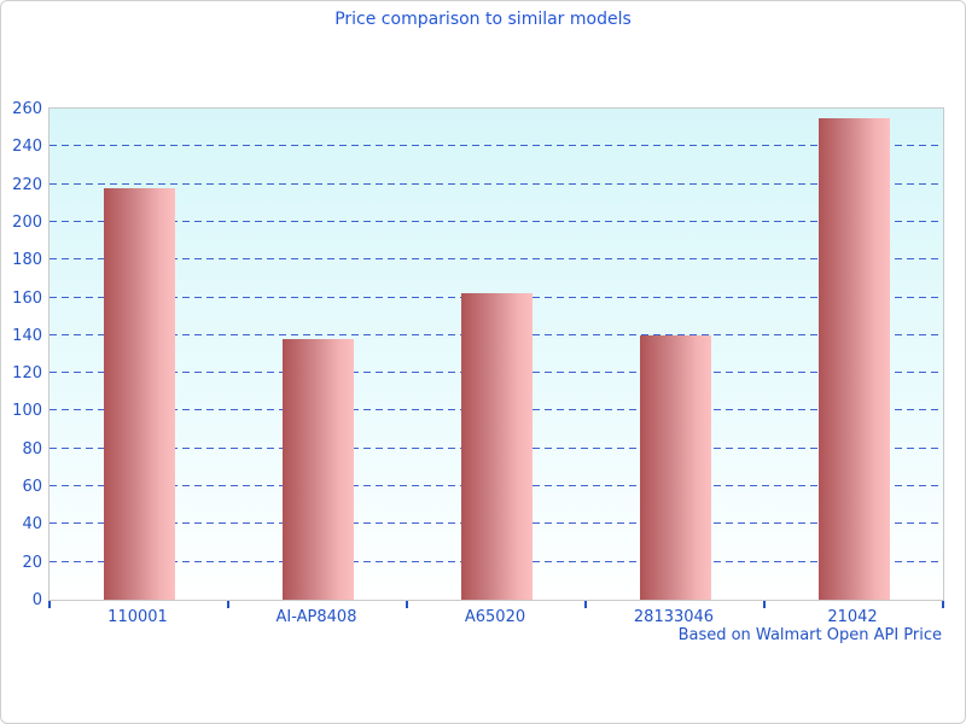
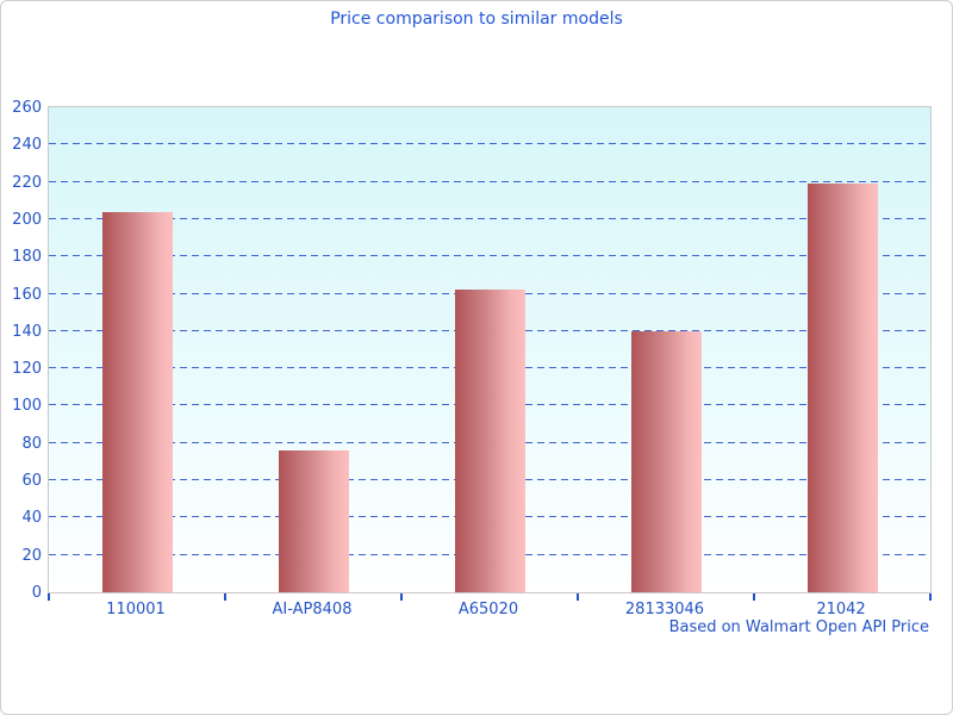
110001: 218 -> 204
AI-AP8408: 138 -> 76
21042: 255 -> 219
